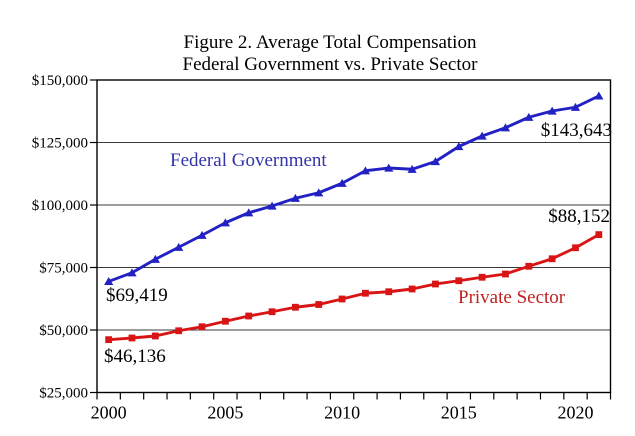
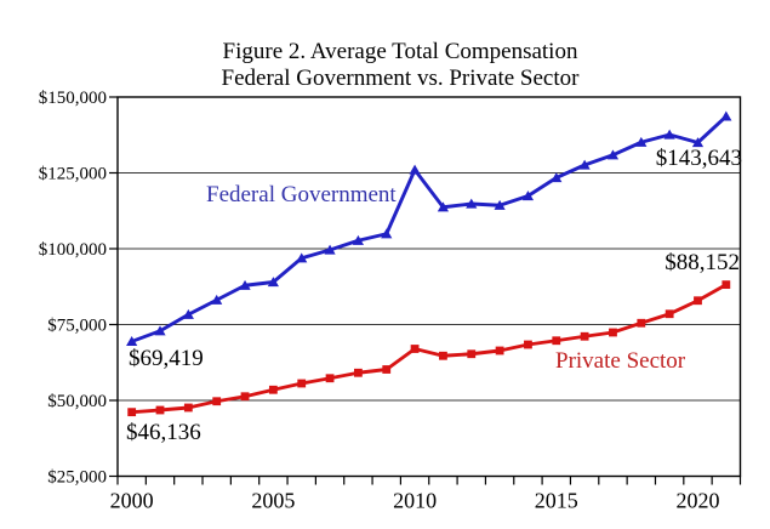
Federal Government/2005: $93000 -> $89000
Federal Government/2010: $109000 -> $126000
Private Sector/2010: $62000 -> $67000
Federal Government/2020: $139000 -> $135000
